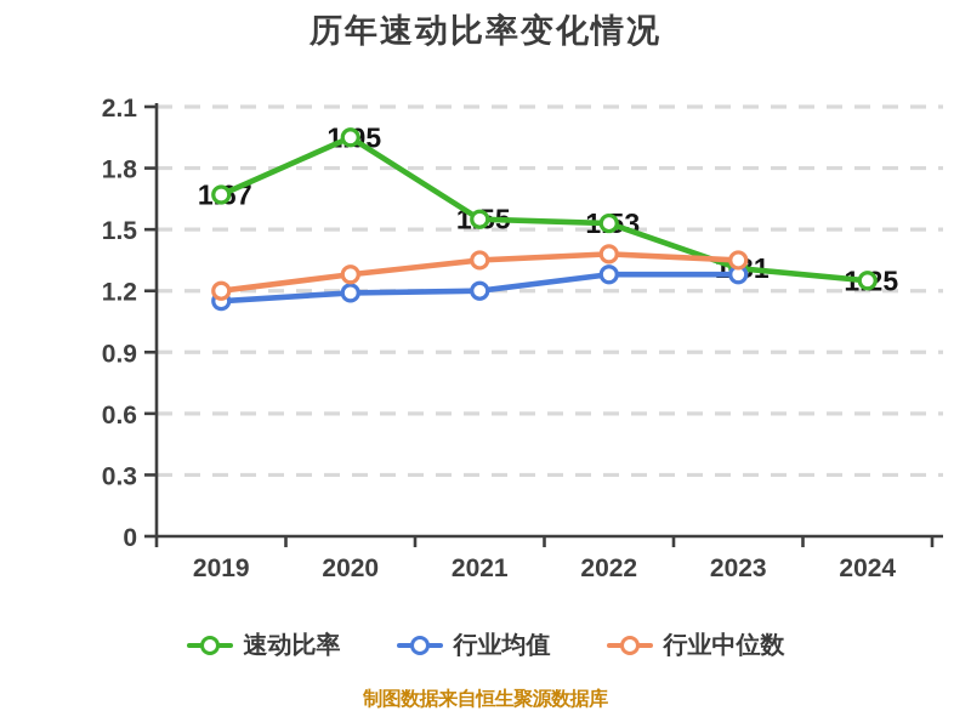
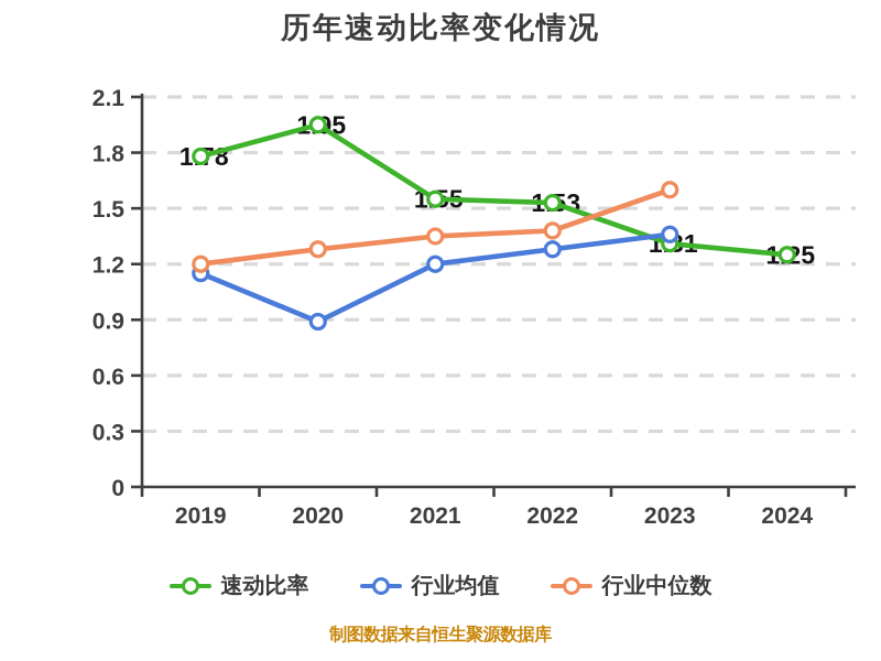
速动比率/2019: 1.67 -> 1.78
行业均值/2020: 1.19 -> 0.89
行业均值/2023: 1.28 -> 1.36
行业中位数/2023: 1.35 -> 1.60
